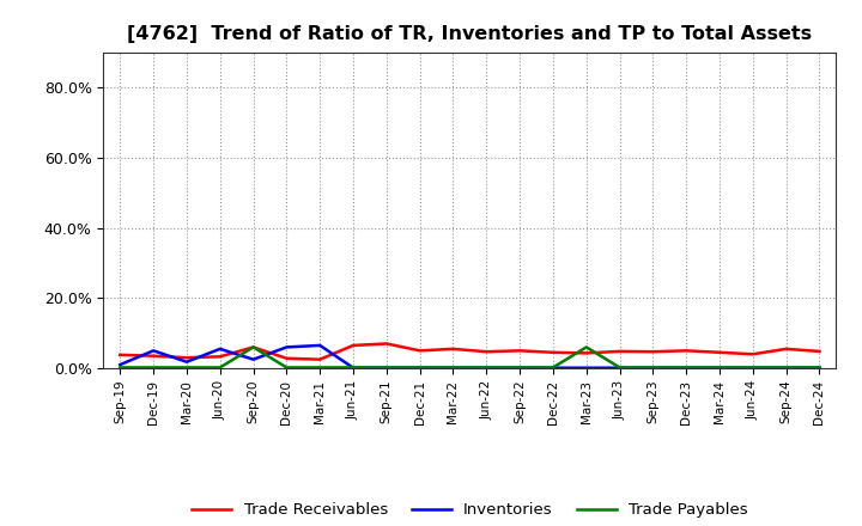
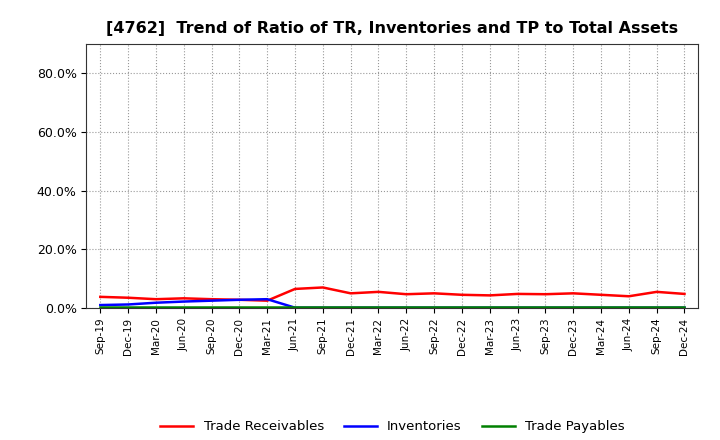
Inventories/Dec-19: 5.0% -> 1.2%
Inventories/Jun-20: 5.5% -> 2.2%
Trade Receivables/Sep-20: 6.0% -> 3.0%
Trade Payables/Sep-20: 6.0% -> 0.2%
Inventories/Dec-20: 6.0% -> 2.8%
Inventories/Mar-21: 6.5% -> 3.0%
Trade Payables/Mar-23: 6.0% -> 0.2%
